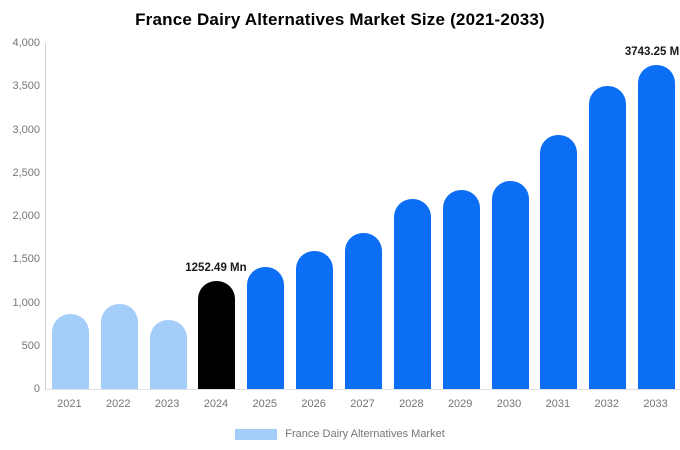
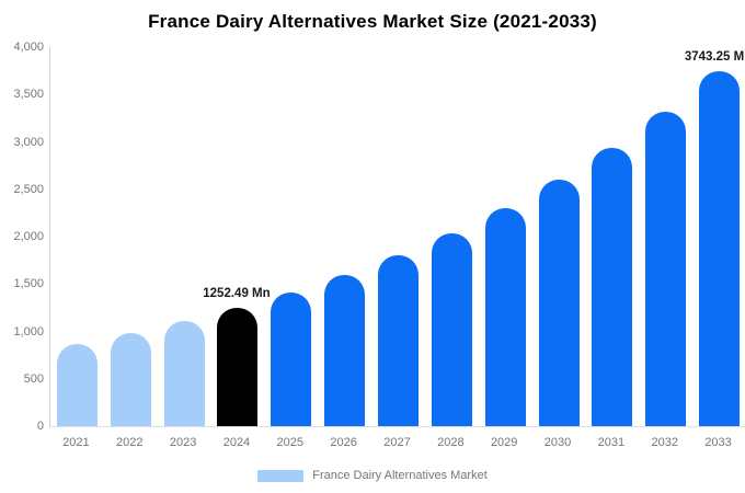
2023: 800 -> 1100
2028: 2200 -> 2000
2030: 2400 -> 2600
2032: 3500 -> 3300
